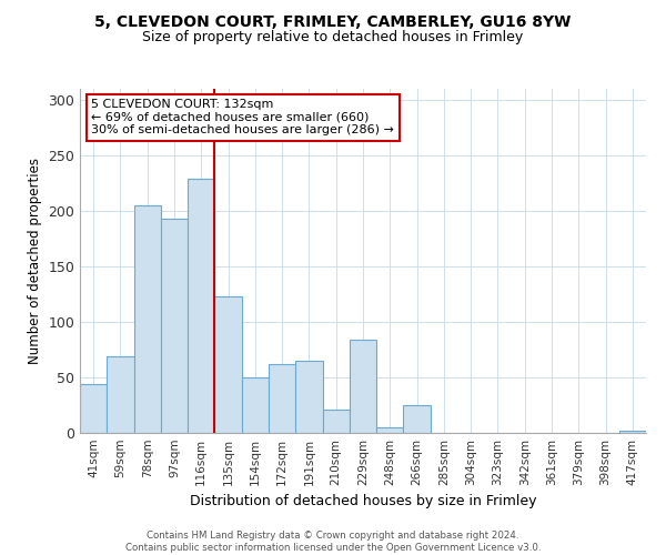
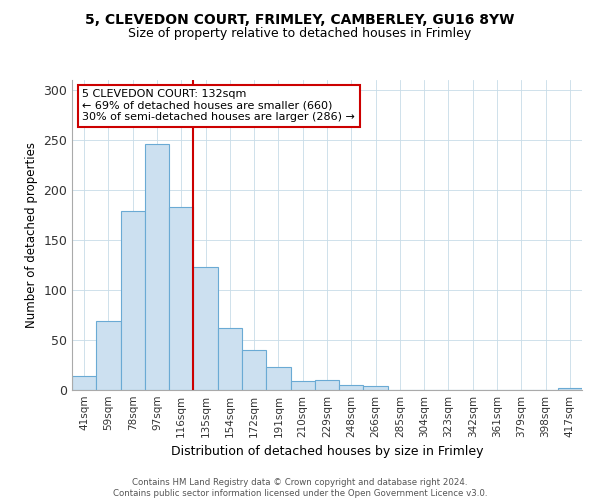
41sqm: 44 -> 14
78sqm: 205 -> 179
97sqm: 193 -> 246
116sqm: 229 -> 183
154sqm: 50 -> 62
172sqm: 62 -> 40
191sqm: 65 -> 23
210sqm: 21 -> 9
229sqm: 84 -> 10
266sqm: 25 -> 4
